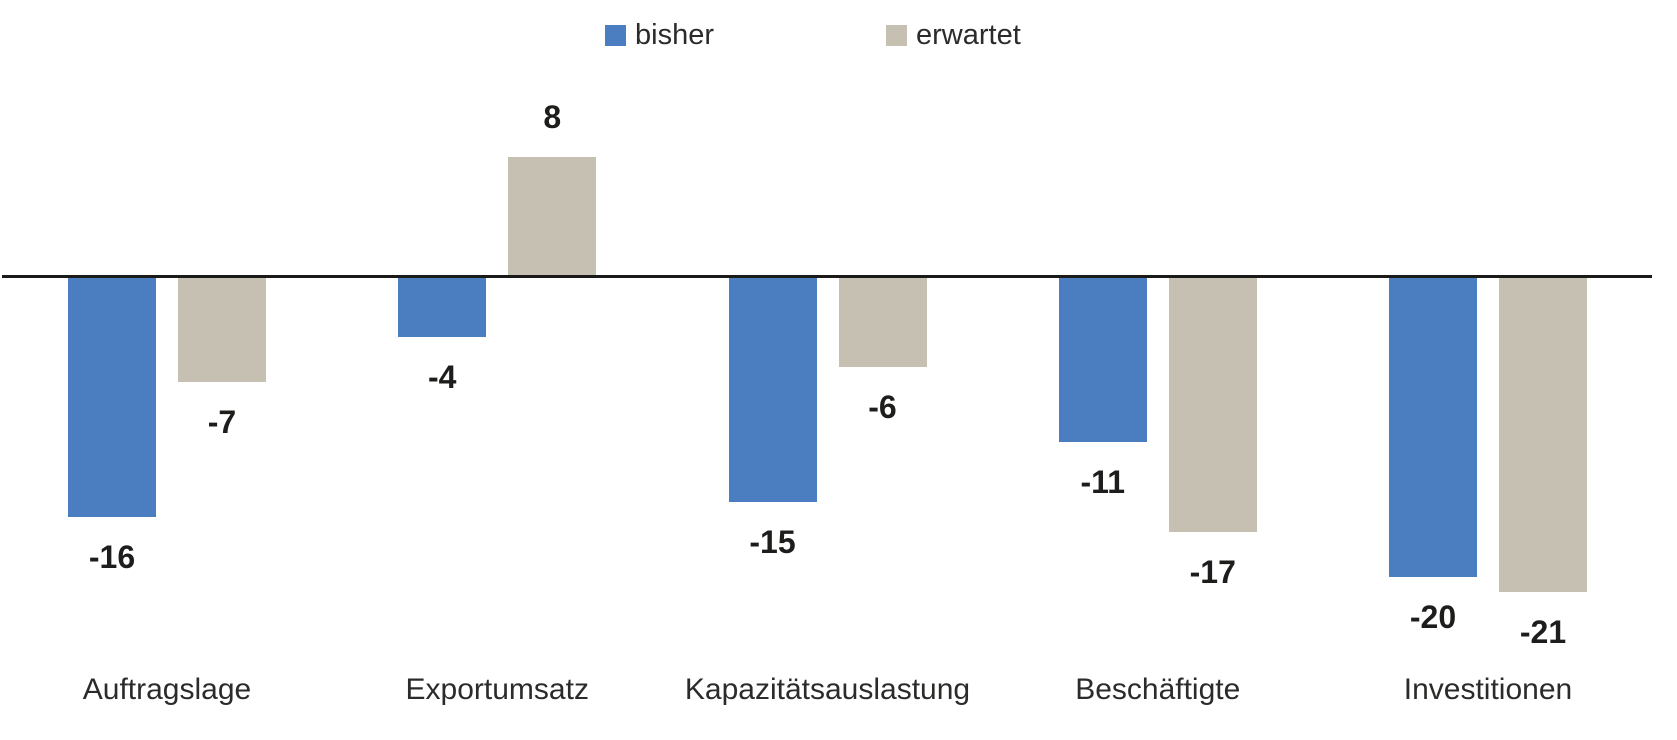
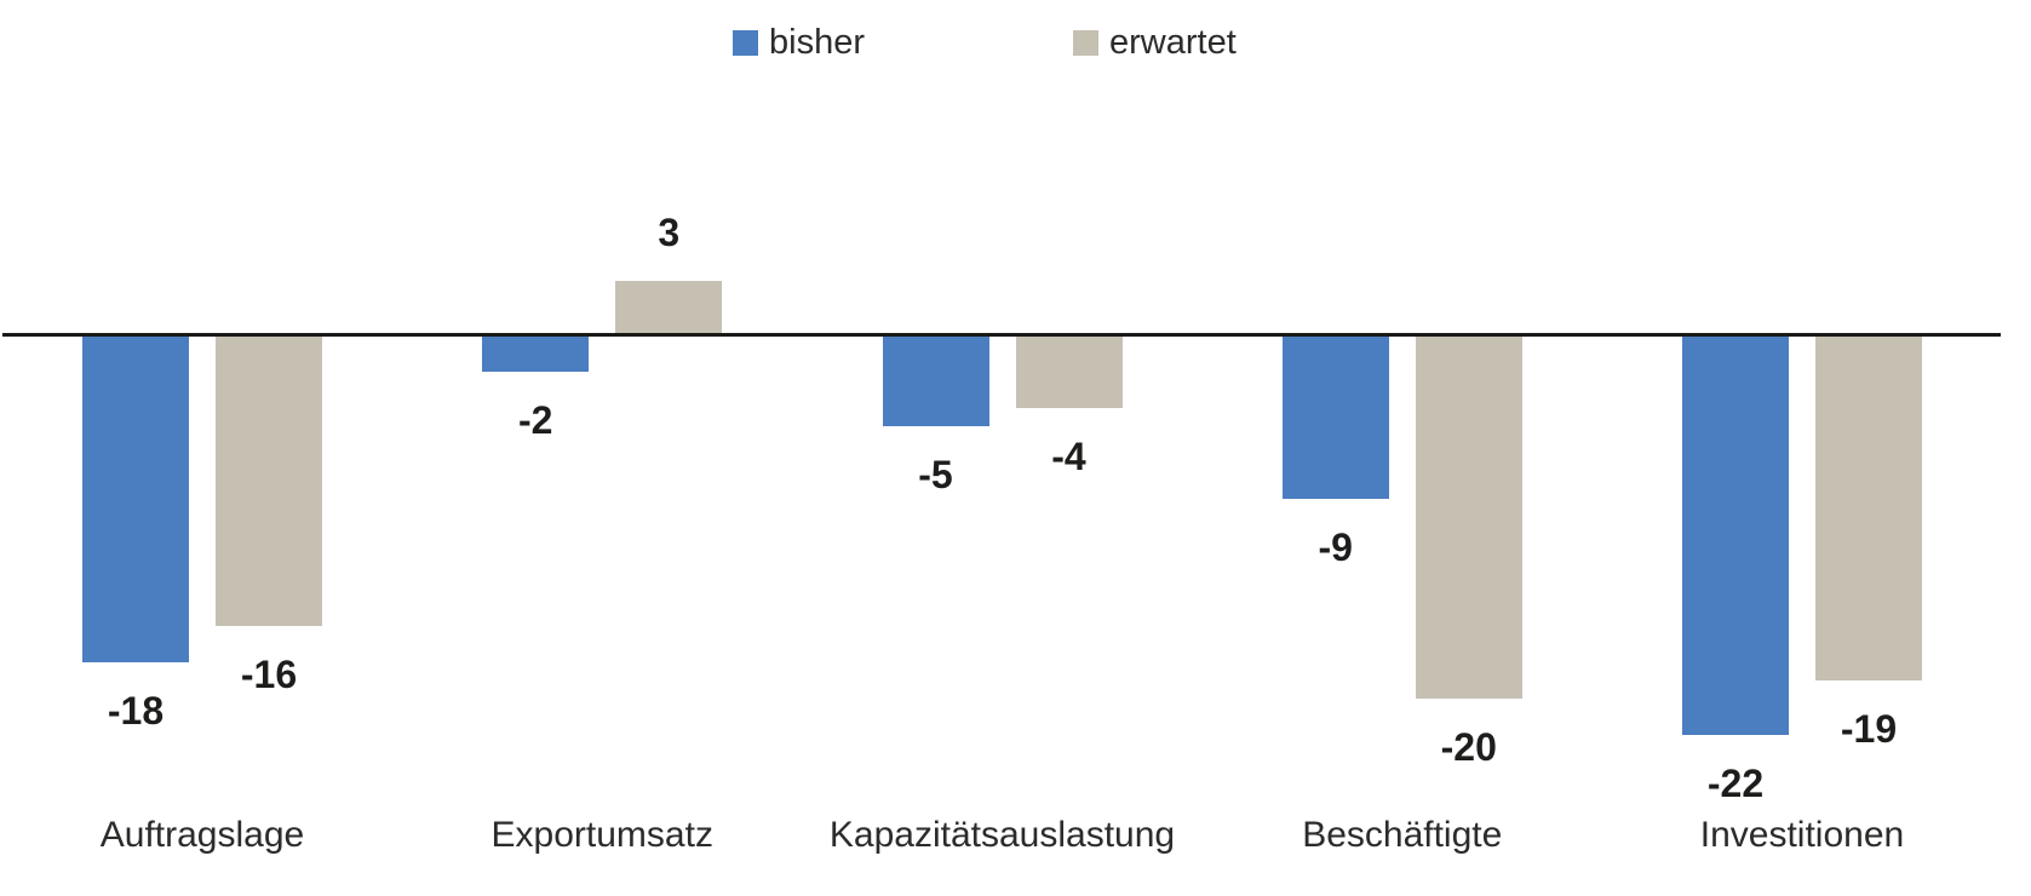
bisher/Auftragslage: -16 -> -18
erwartet/Auftragslage: -7 -> -16
bisher/Exportumsatz: -4 -> -2
erwartet/Exportumsatz: 8 -> 3
bisher/Kapazitätsauslastung: -15 -> -5
erwartet/Kapazitätsauslastung: -6 -> -4
bisher/Beschäftigte: -11 -> -9
erwartet/Beschäftigte: -17 -> -20
bisher/Investitionen: -20 -> -22
erwartet/Investitionen: -21 -> -19
